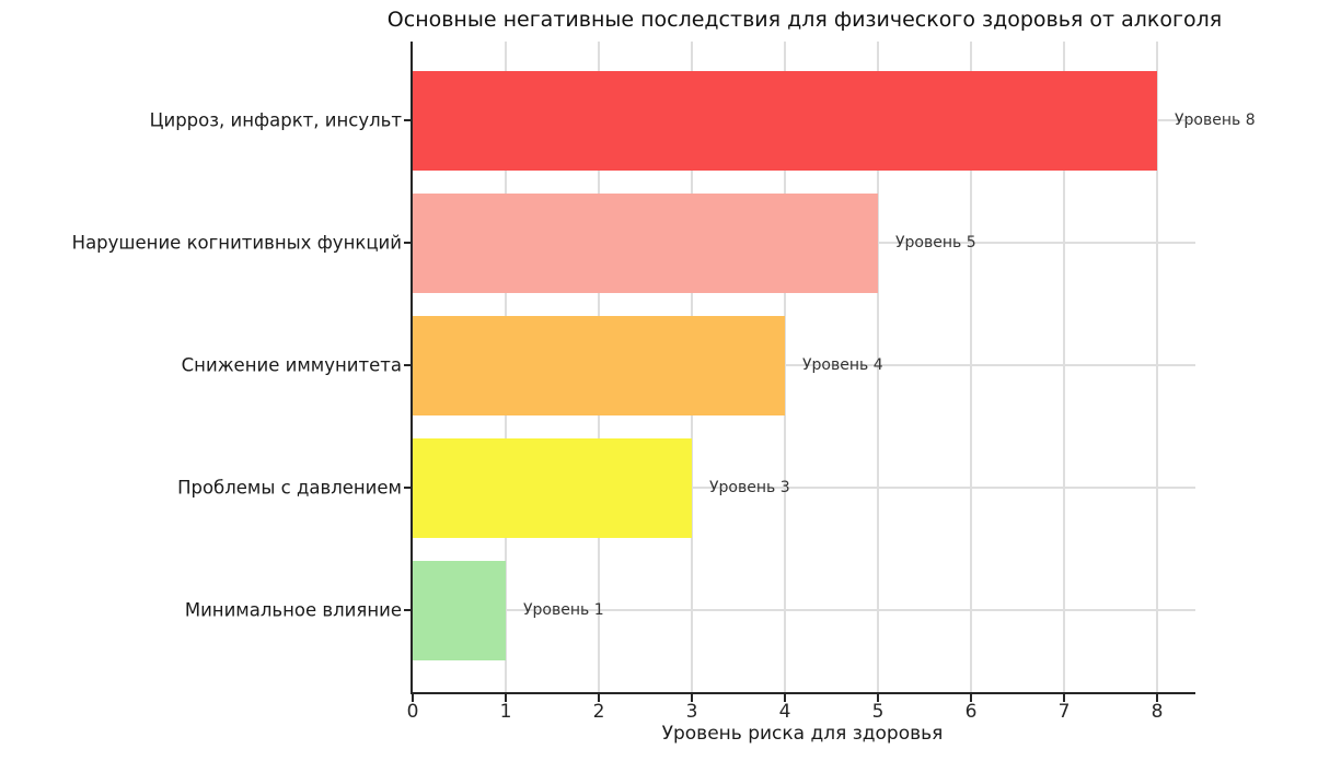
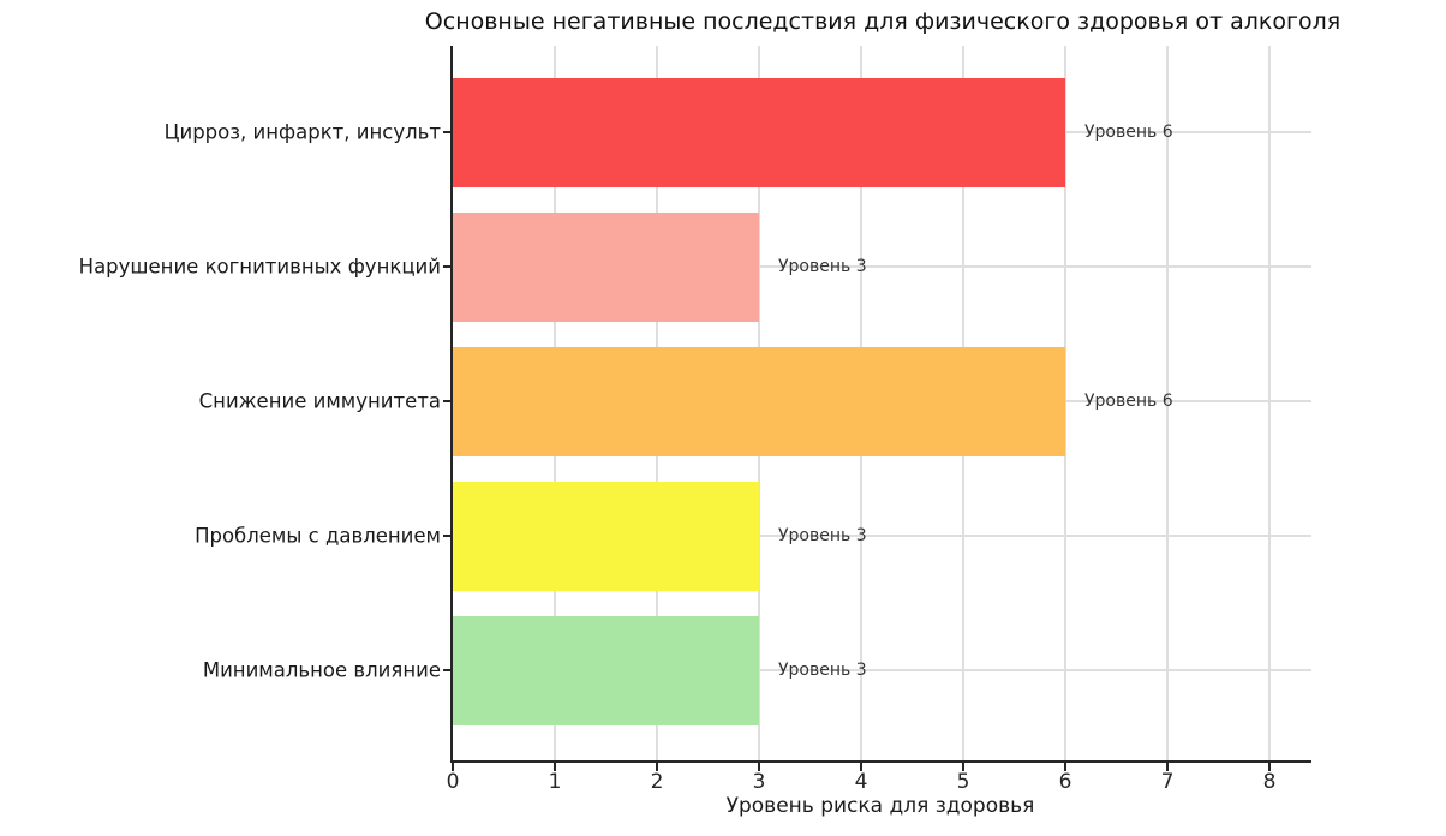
Цирроз, инфаркт, инсульт: 8 -> 6
Нарушение когнитивных функций: 5 -> 3
Снижение иммунитета: 4 -> 6
Минимальное влияние: 1 -> 3
